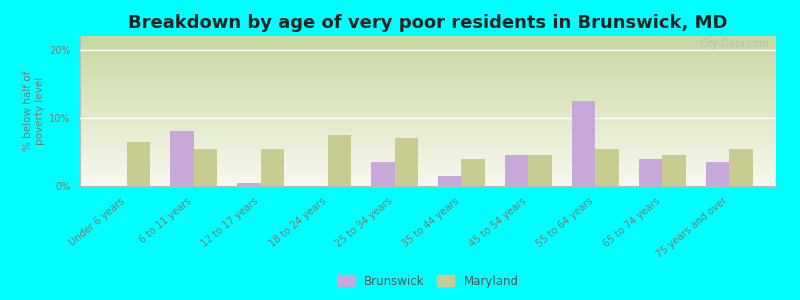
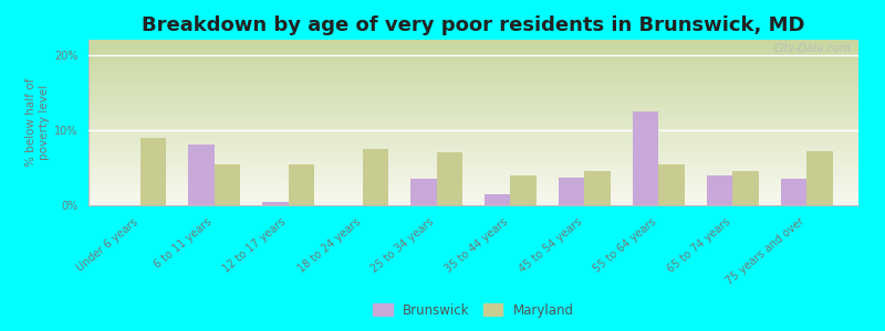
Maryland/Under 6 years: 6.5% -> 9.0%
Brunswick/45 to 54 years: 4.5% -> 3.6%
Maryland/75 years and over: 5.5% -> 7.2%
